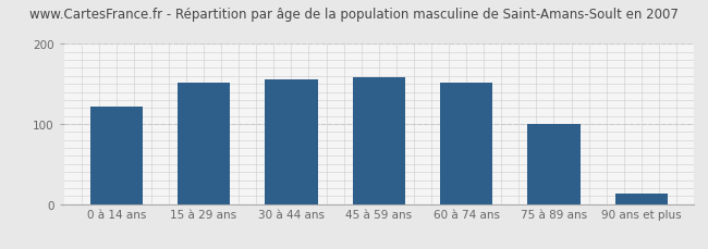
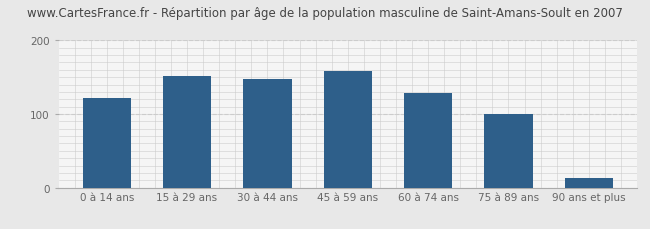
30 à 44 ans: 156 -> 147
60 à 74 ans: 152 -> 128
